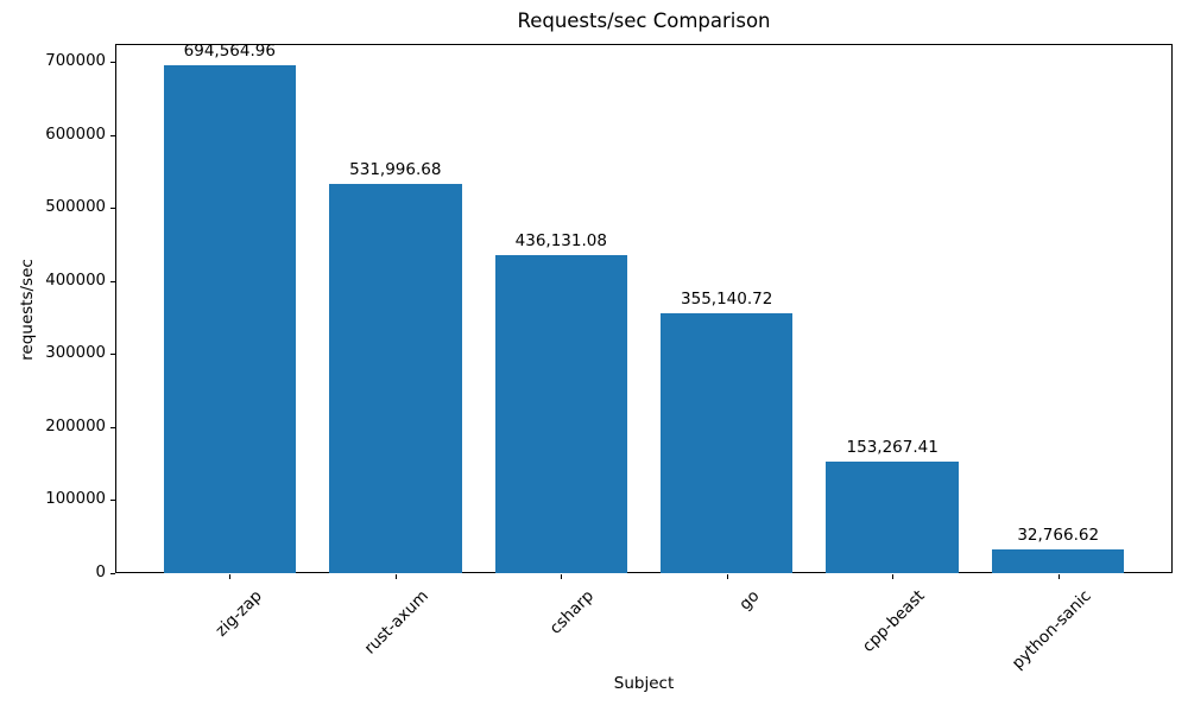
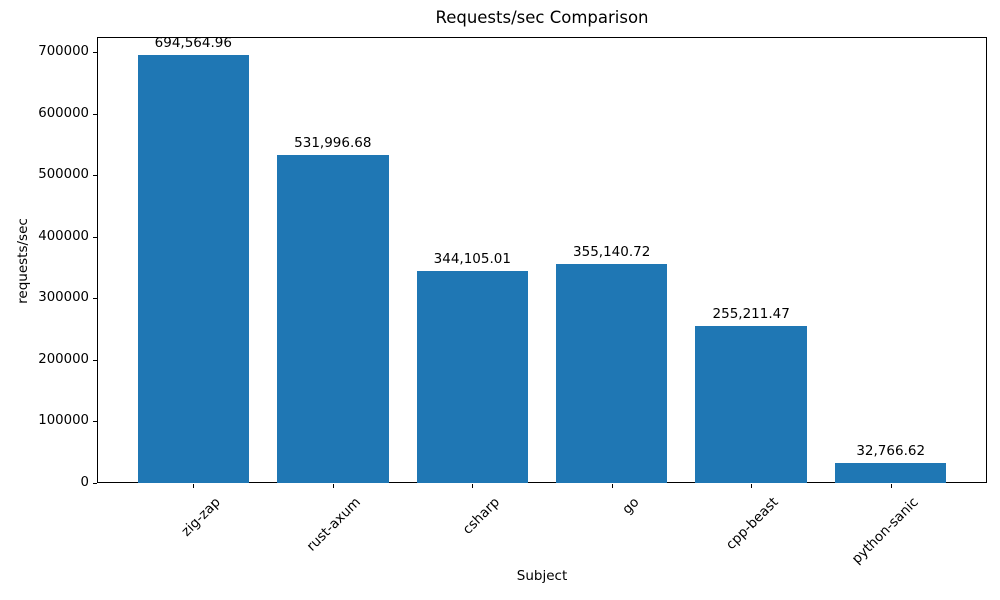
csharp: 436,131.08 -> 344,105.01
cpp-beast: 153,267.41 -> 255,211.47
